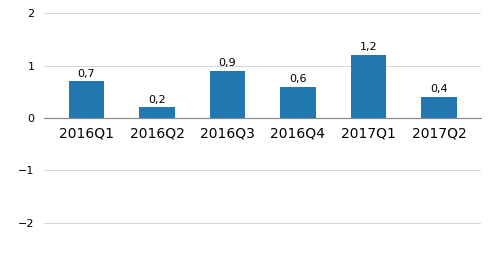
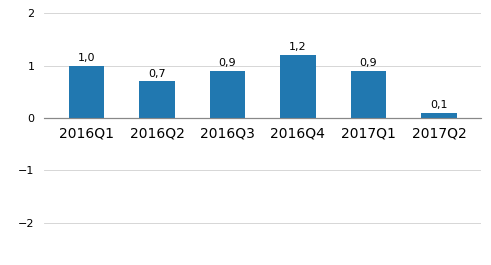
2016Q1: 0,7 -> 1,0
2016Q2: 0,2 -> 0,7
2016Q4: 0,6 -> 1,2
2017Q1: 1,2 -> 0,9
2017Q2: 0,4 -> 0,1
